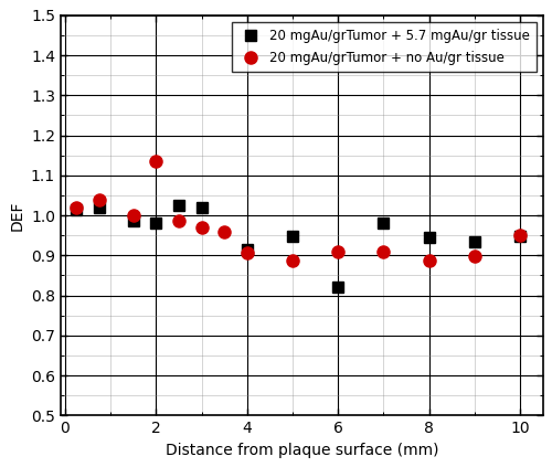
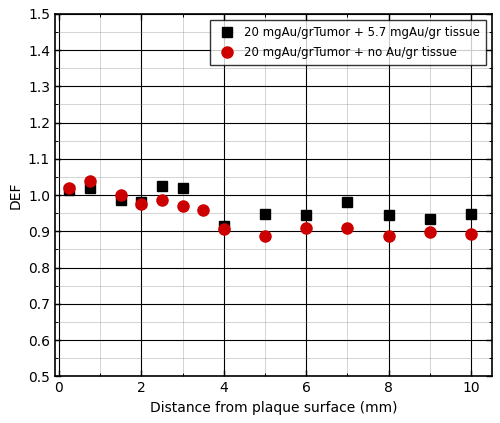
20 mgAu/grTumor + no Au/gr tissue/2: 1.135 -> 0.975
20 mgAu/grTumor + 5.7 mgAu/gr tissue/6: 0.820 -> 0.945
20 mgAu/grTumor + no Au/gr tissue/10: 0.950 -> 0.892
